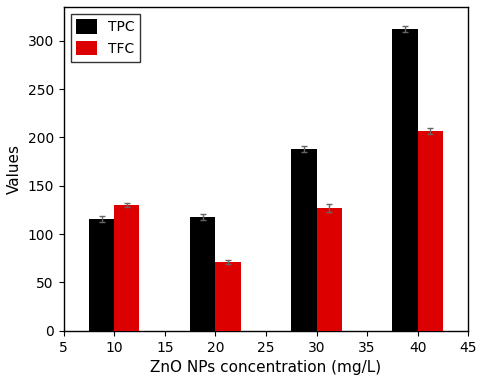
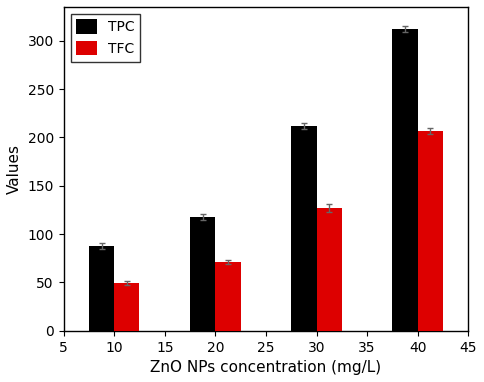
TPC/10: 116 -> 88
TFC/10: 130 -> 49
TPC/30: 188 -> 212
